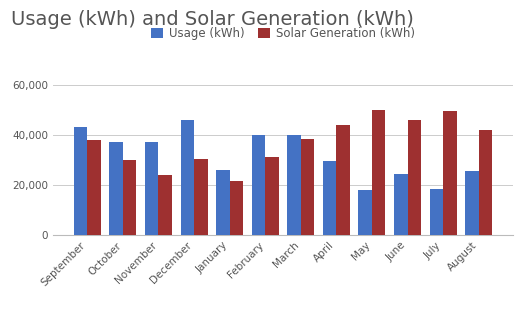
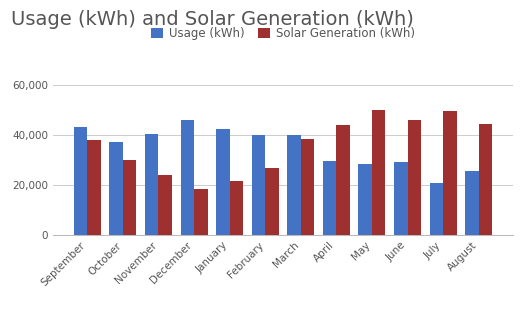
Usage (kWh)/November: 37,000 -> 40,500
Solar Generation (kWh)/December: 30,500 -> 18,500
Usage (kWh)/January: 26,000 -> 42,500
Solar Generation (kWh)/February: 31,000 -> 27,000
Usage (kWh)/May: 18,000 -> 28,500
Usage (kWh)/June: 24,500 -> 29,000
Usage (kWh)/July: 18,500 -> 21,000
Solar Generation (kWh)/August: 42,000 -> 44,500
